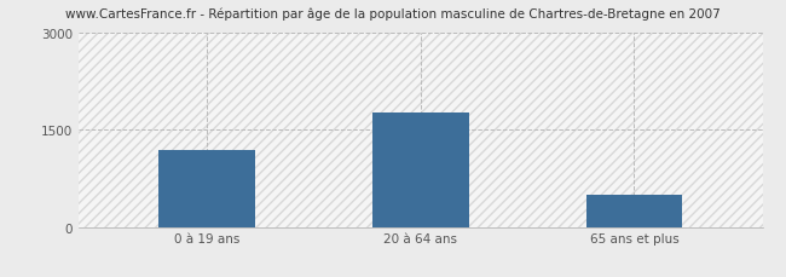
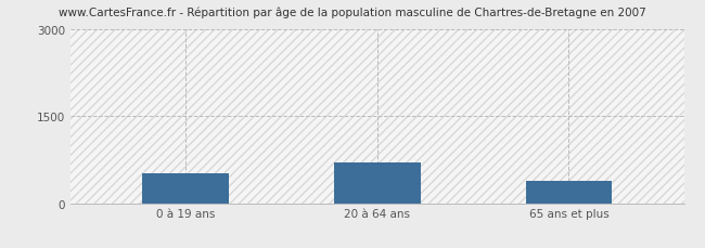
0 à 19 ans: 1190 -> 520
20 à 64 ans: 1760 -> 700
65 ans et plus: 500 -> 380
